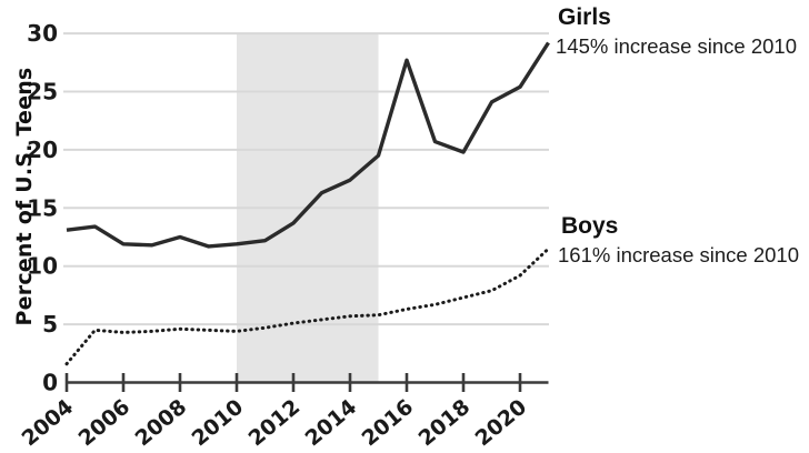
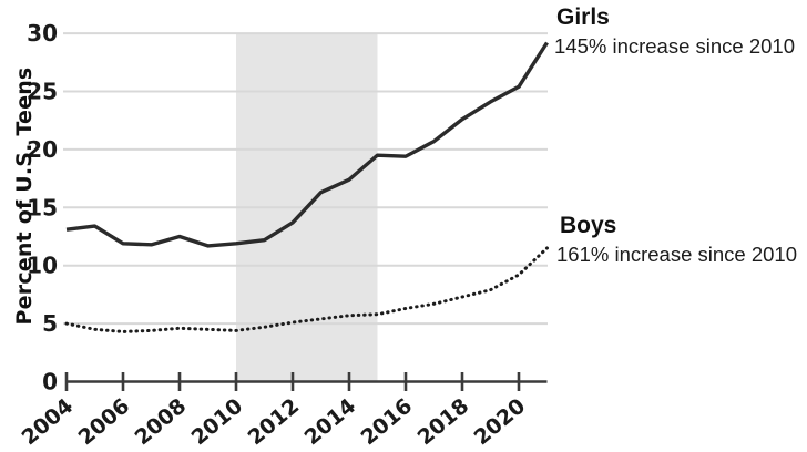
Boys/2004: 1.6 -> 5.0
Girls/2016: 27.7 -> 19.4
Girls/2018: 19.8 -> 22.6
